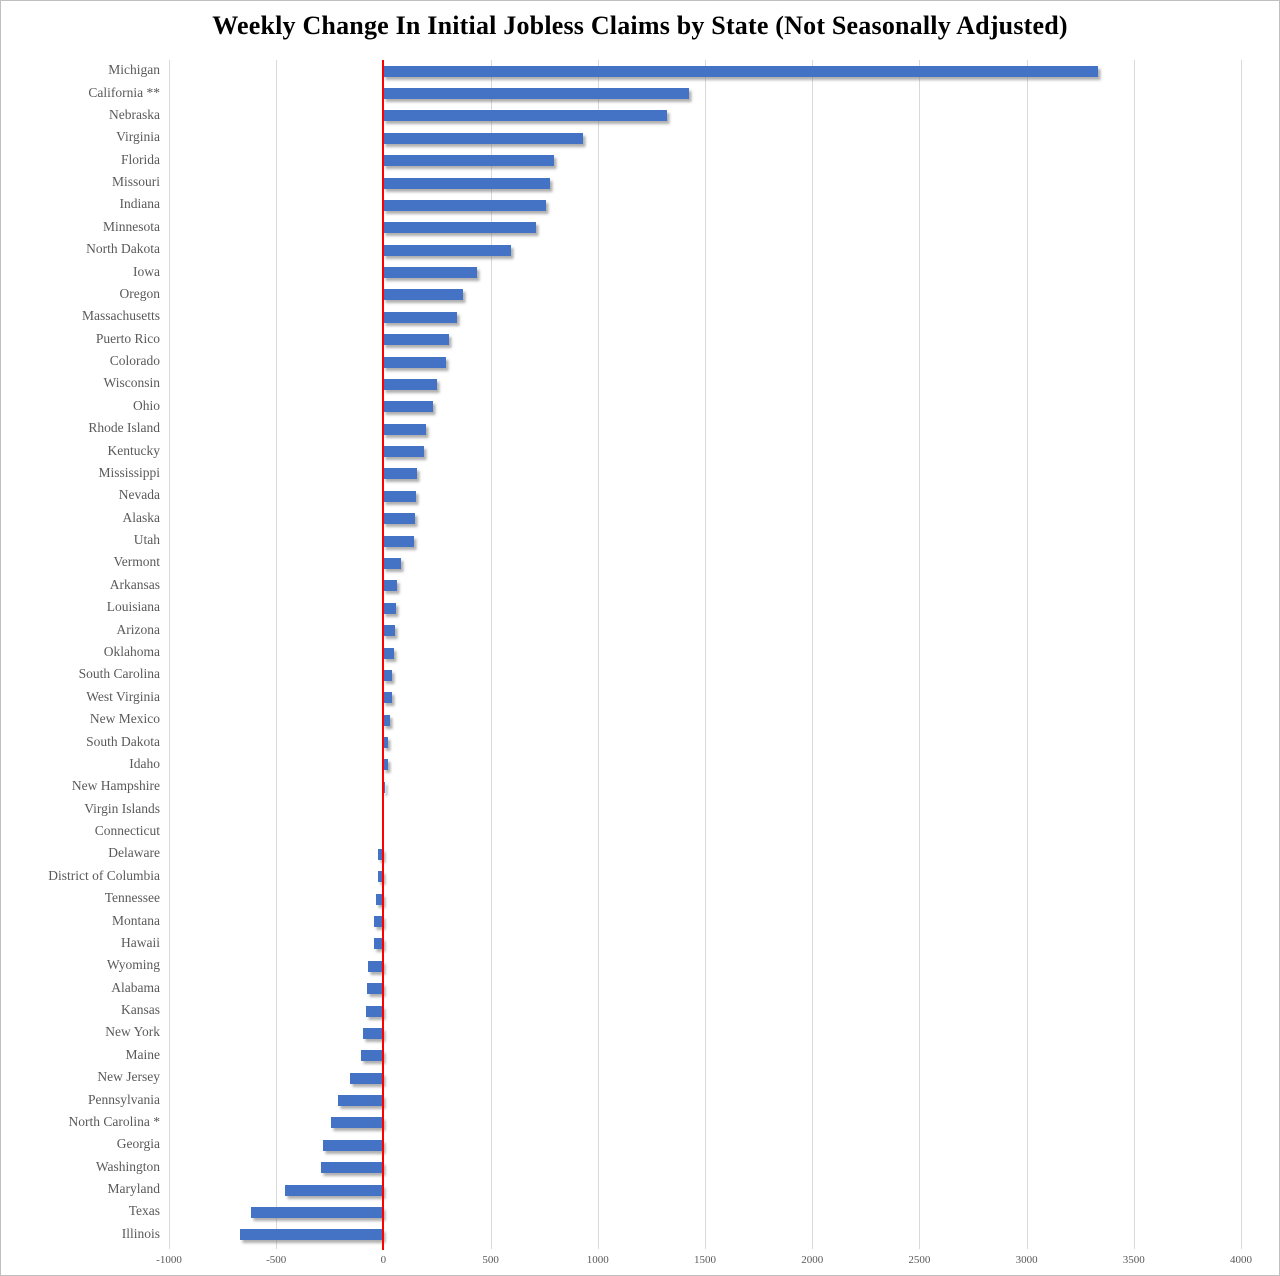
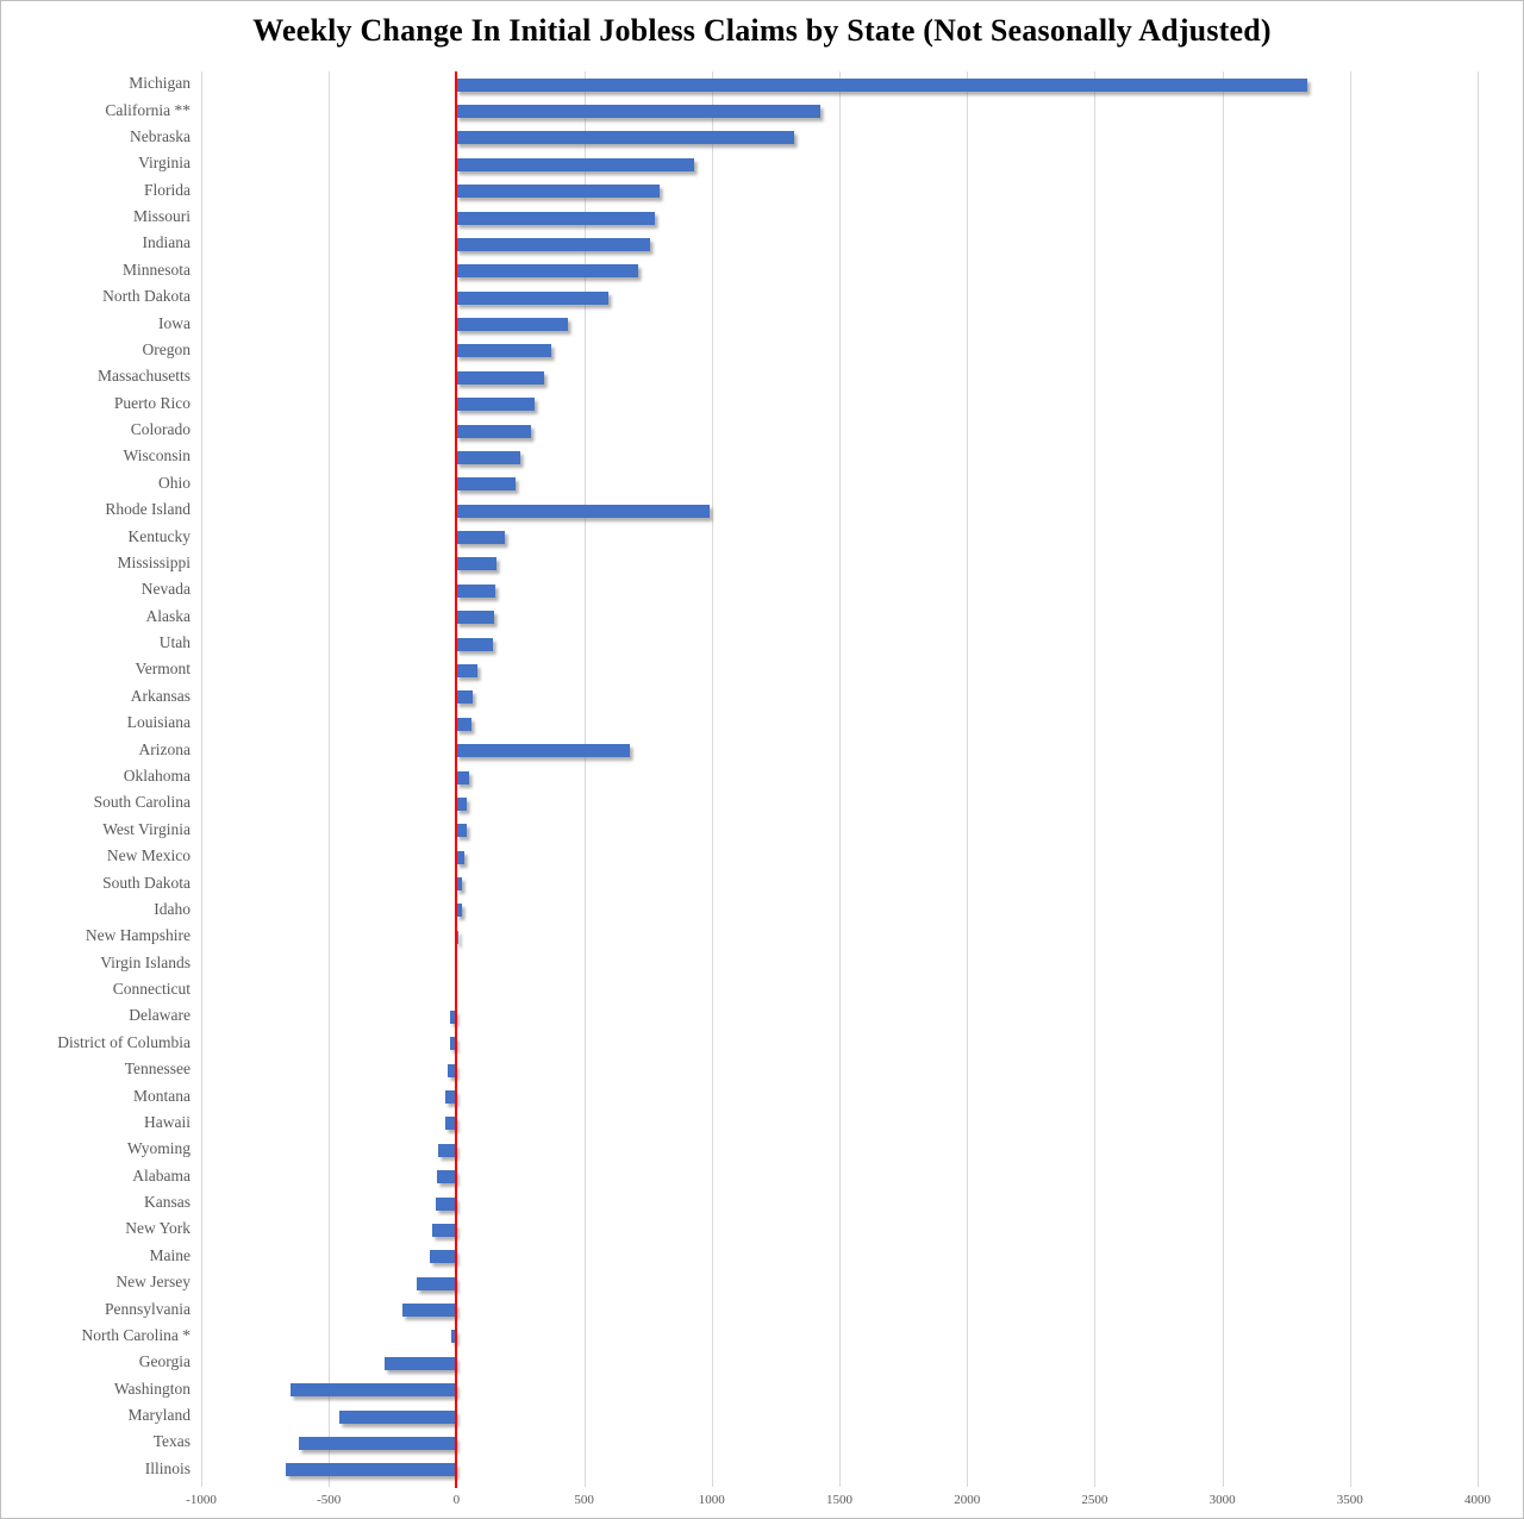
Rhode Island: 200 -> 990
Arizona: 50 -> 680
North Carolina *: -240 -> -20
Washington: -290 -> -650
